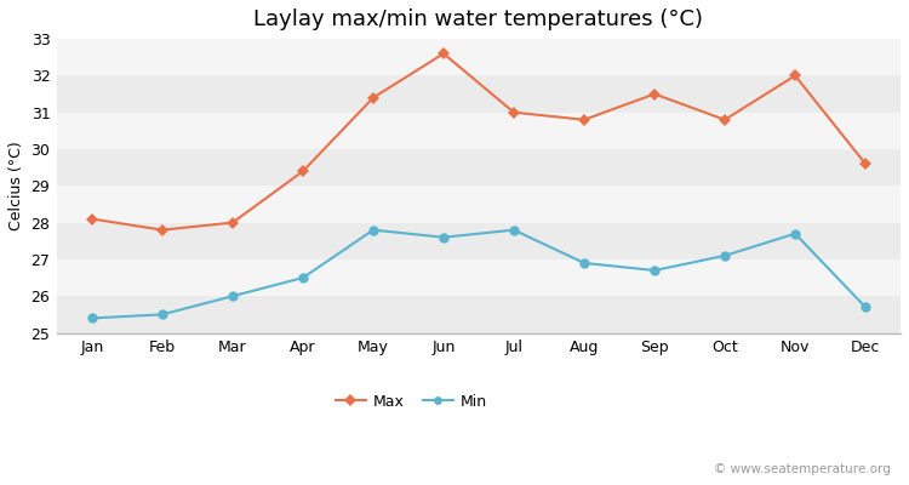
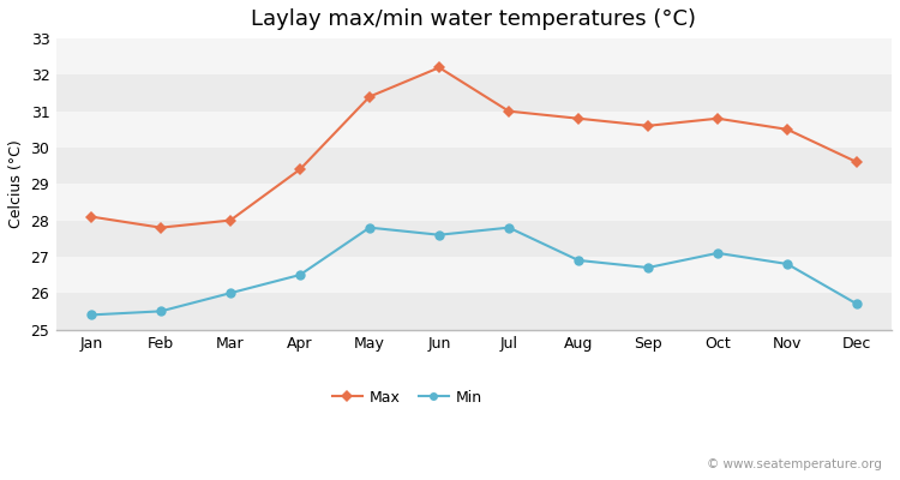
Max/Jun: 32.6 -> 32.2
Max/Sep: 31.5 -> 30.6
Max/Nov: 32.0 -> 30.5
Min/Nov: 27.7 -> 26.8
